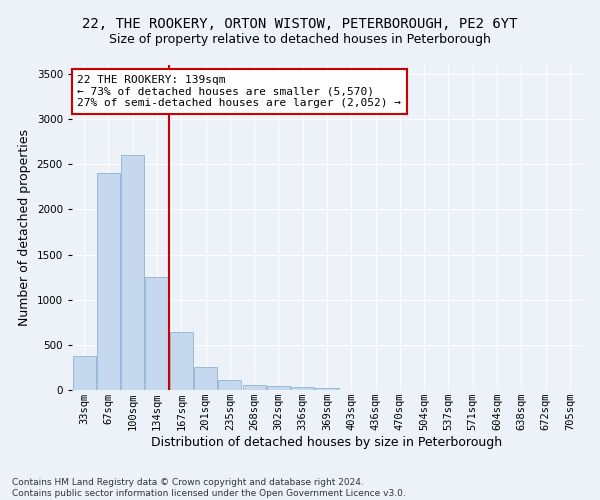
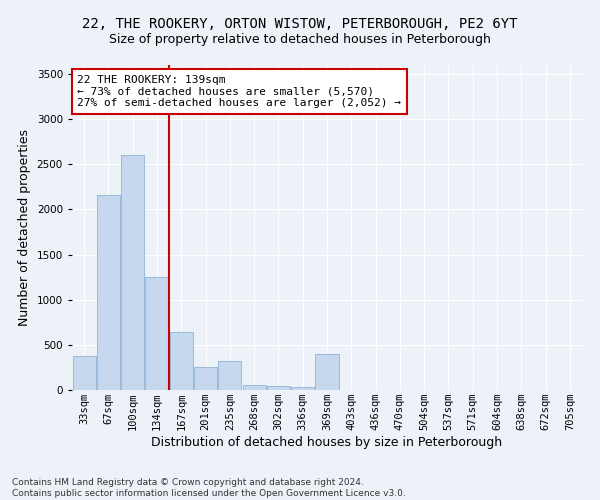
67sqm: 2400 -> 2160
235sqm: 110 -> 320
369sqm: 20 -> 400
